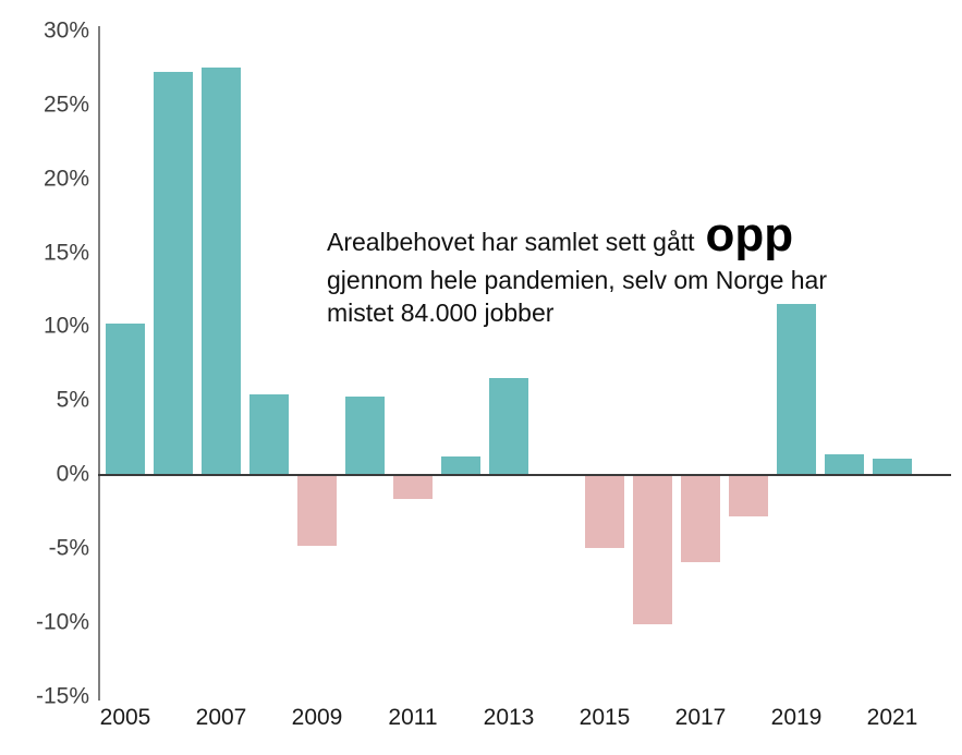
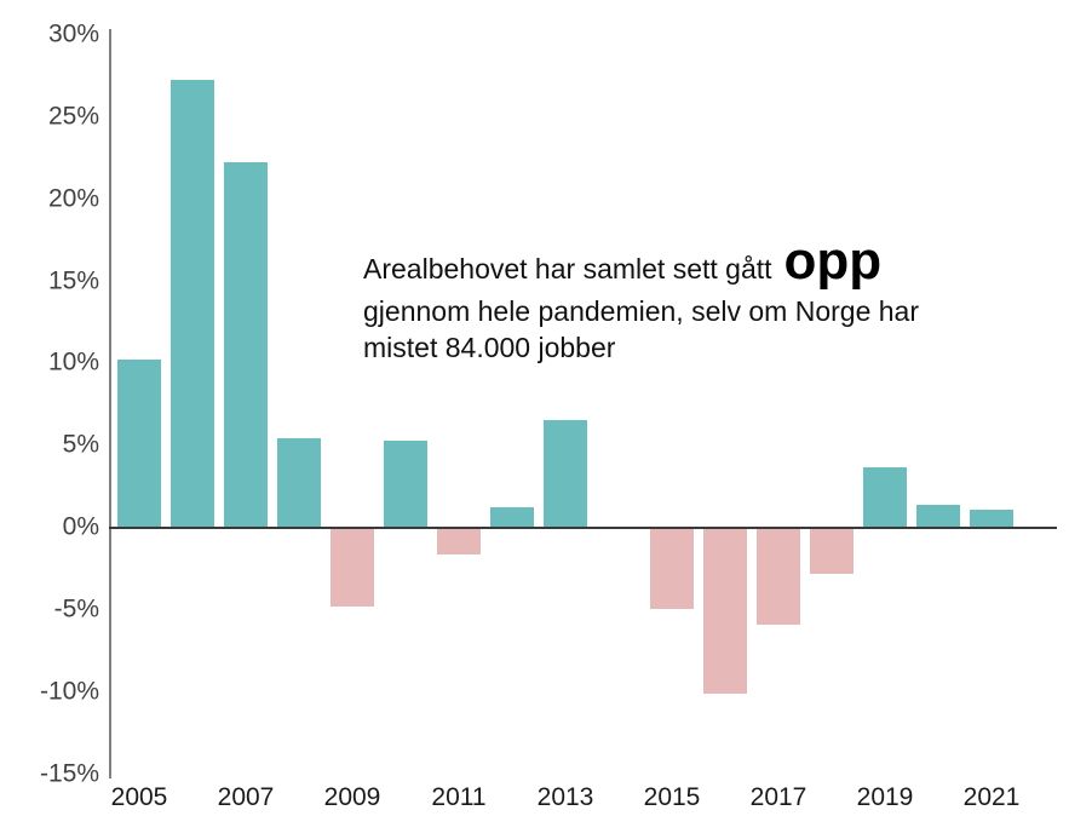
2007: 27.5% -> 22.2%
2019: 11.5% -> 3.6%
